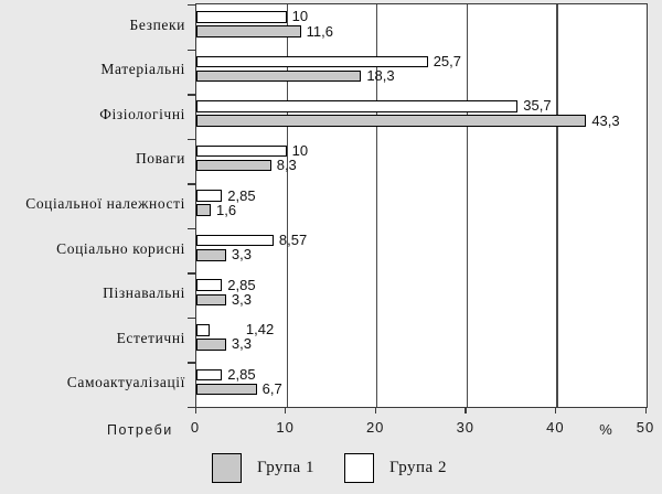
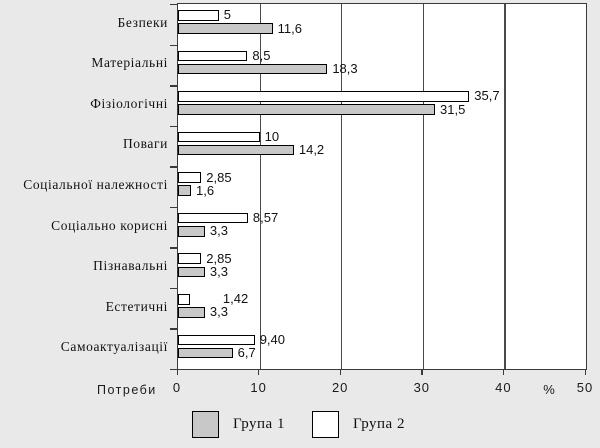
Група 2/Безпеки: 10 -> 5
Група 2/Матеріальні: 25,7 -> 8,5
Група 1/Фізіологічні: 43,3 -> 31,5
Група 1/Поваги: 8,3 -> 14,2
Група 2/Самоактуалізації: 2,85 -> 9,40
